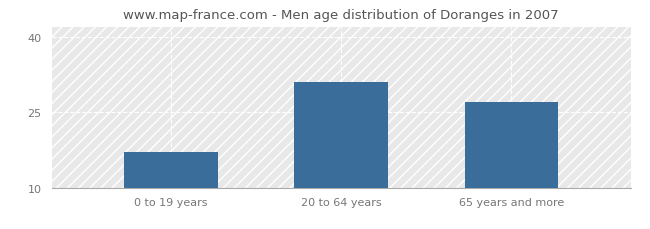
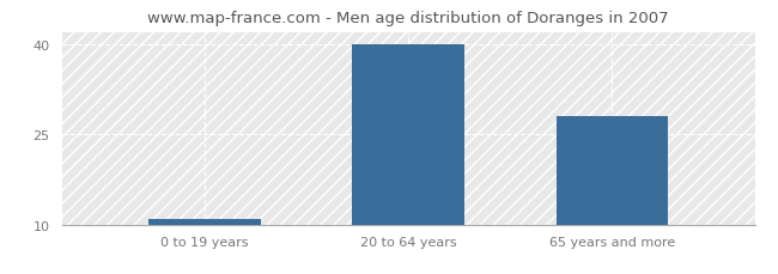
0 to 19 years: 17 -> 11
20 to 64 years: 31 -> 40
65 years and more: 27 -> 28
